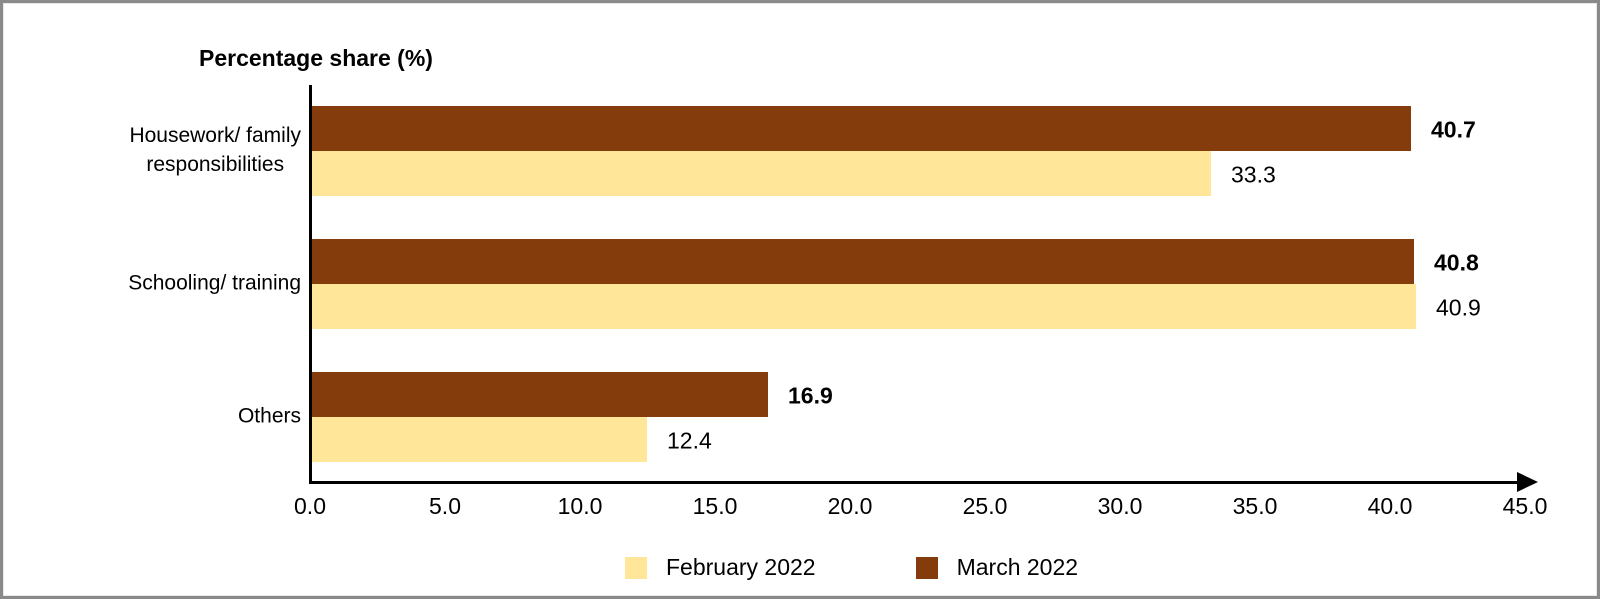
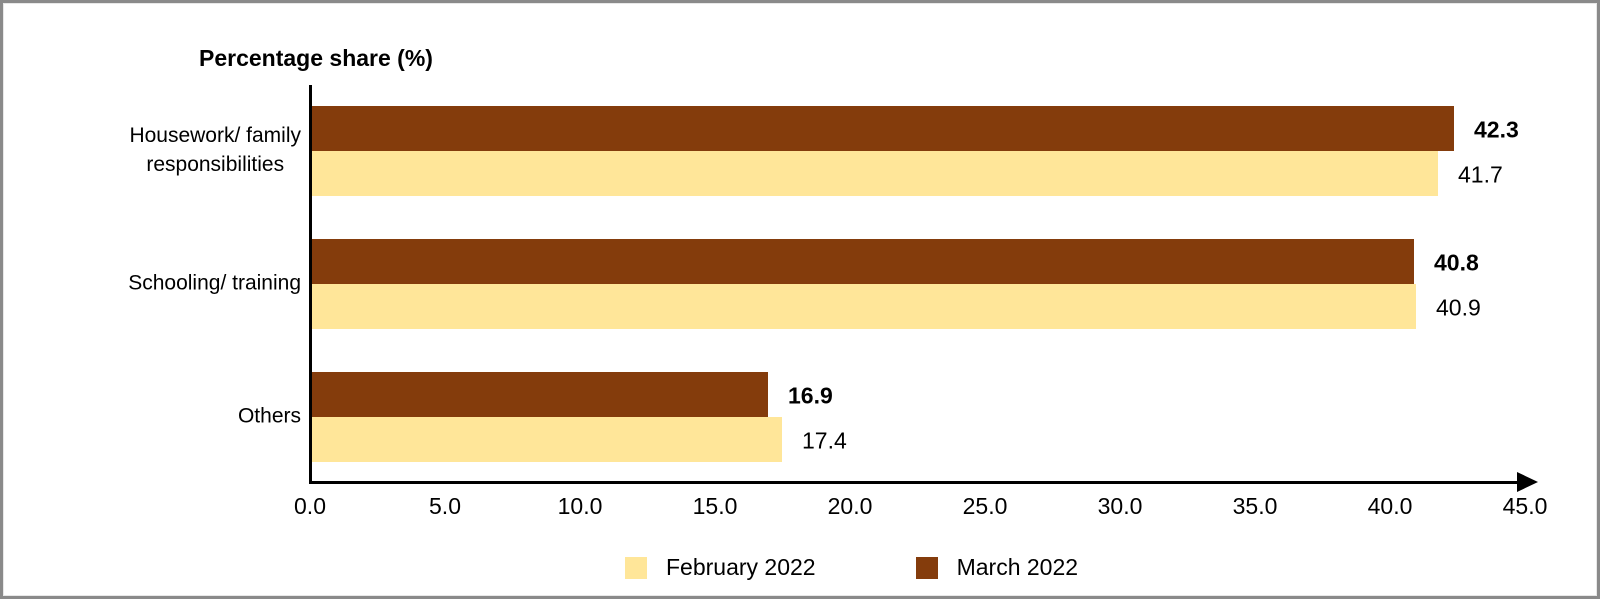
March 2022/Housework/ family responsibilities: 40.7 -> 42.3
February 2022/Housework/ family responsibilities: 33.3 -> 41.7
February 2022/Others: 12.4 -> 17.4
